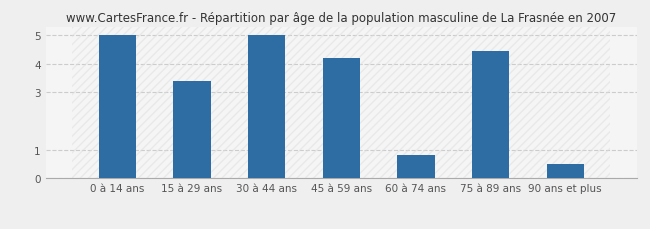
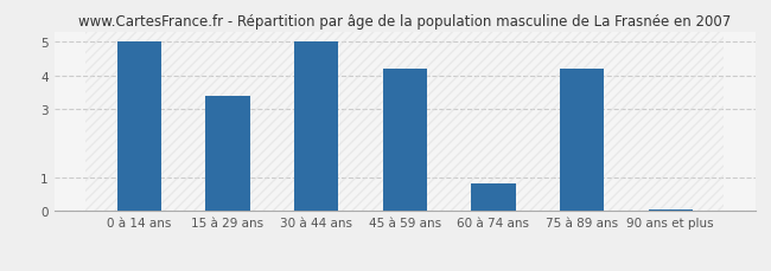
75 à 89 ans: 4.45 -> 4.20
90 ans et plus: 0.50 -> 0.04
